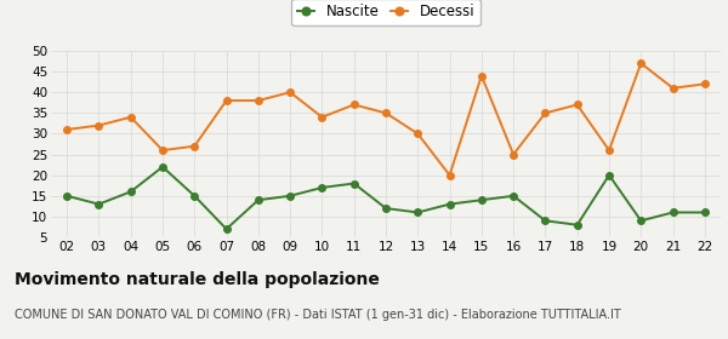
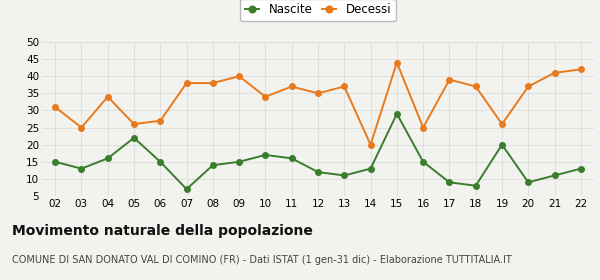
Decessi/03: 32 -> 25
Nascite/11: 18 -> 16
Decessi/13: 30 -> 37
Nascite/15: 14 -> 29
Decessi/17: 35 -> 39
Decessi/20: 47 -> 37
Nascite/22: 11 -> 13
